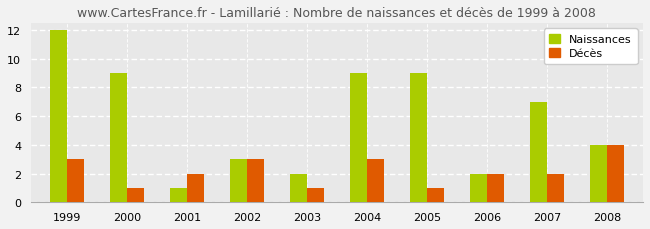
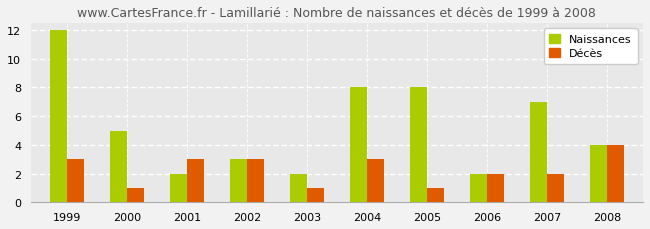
Naissances/2000: 9 -> 5
Naissances/2001: 1 -> 2
Décès/2001: 2 -> 3
Naissances/2004: 9 -> 8
Naissances/2005: 9 -> 8
